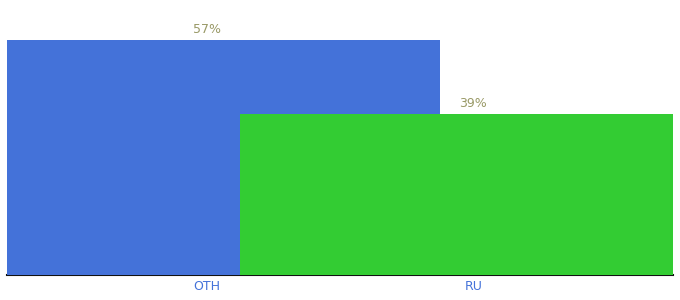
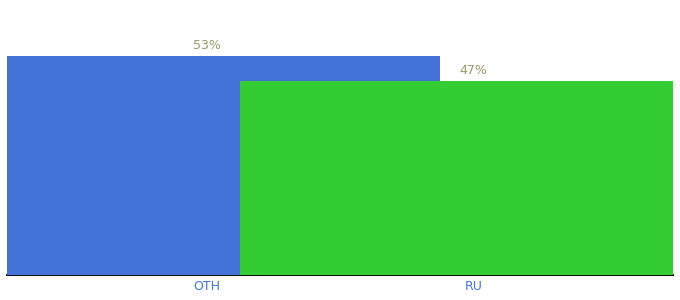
OTH: 57% -> 53%
RU: 39% -> 47%
